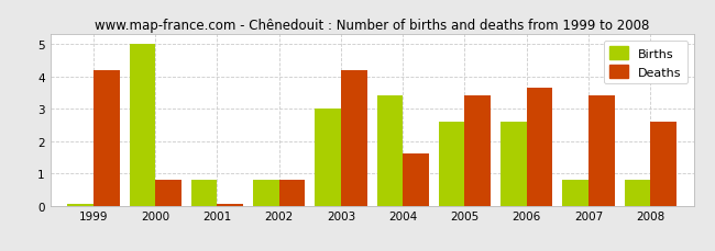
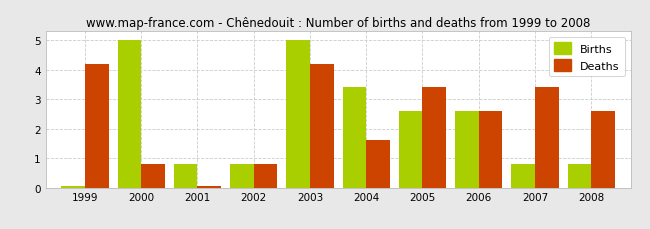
Births/2003: 3.00 -> 5.00
Deaths/2006: 3.65 -> 2.60
